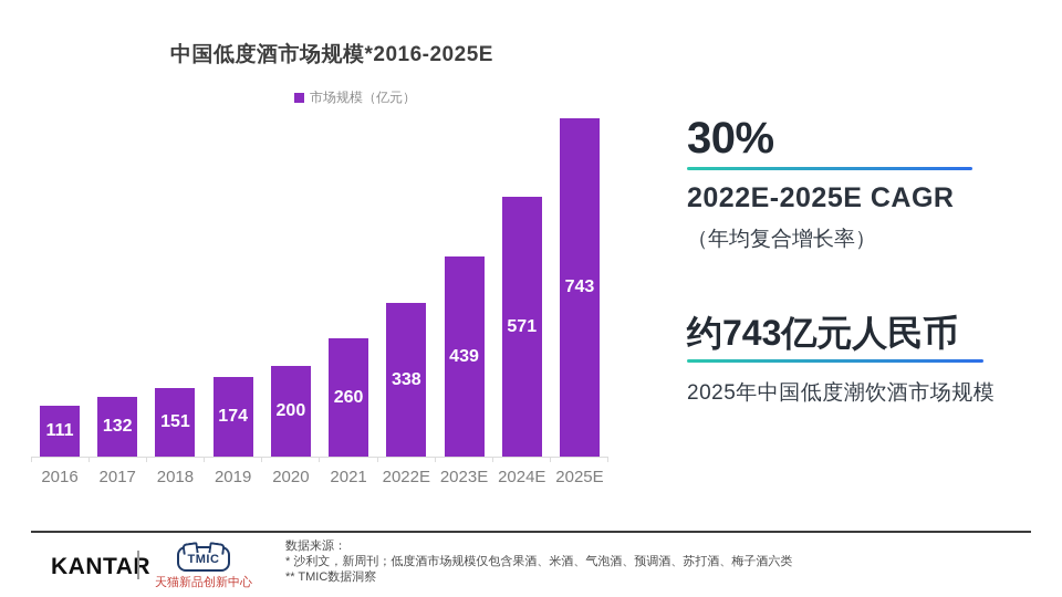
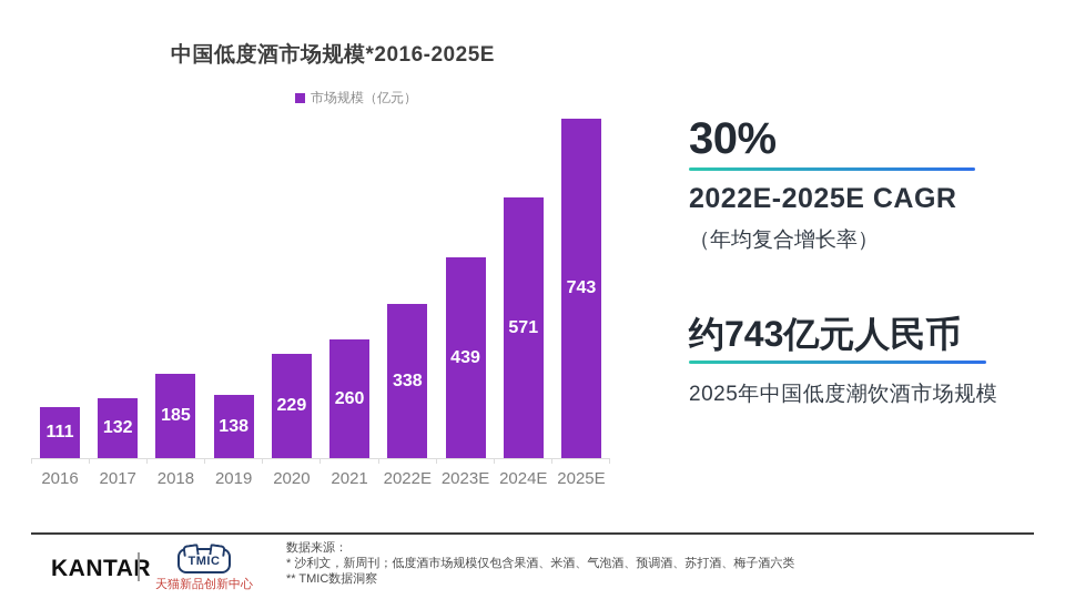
2018: 151 -> 185
2019: 174 -> 138
2020: 200 -> 229
